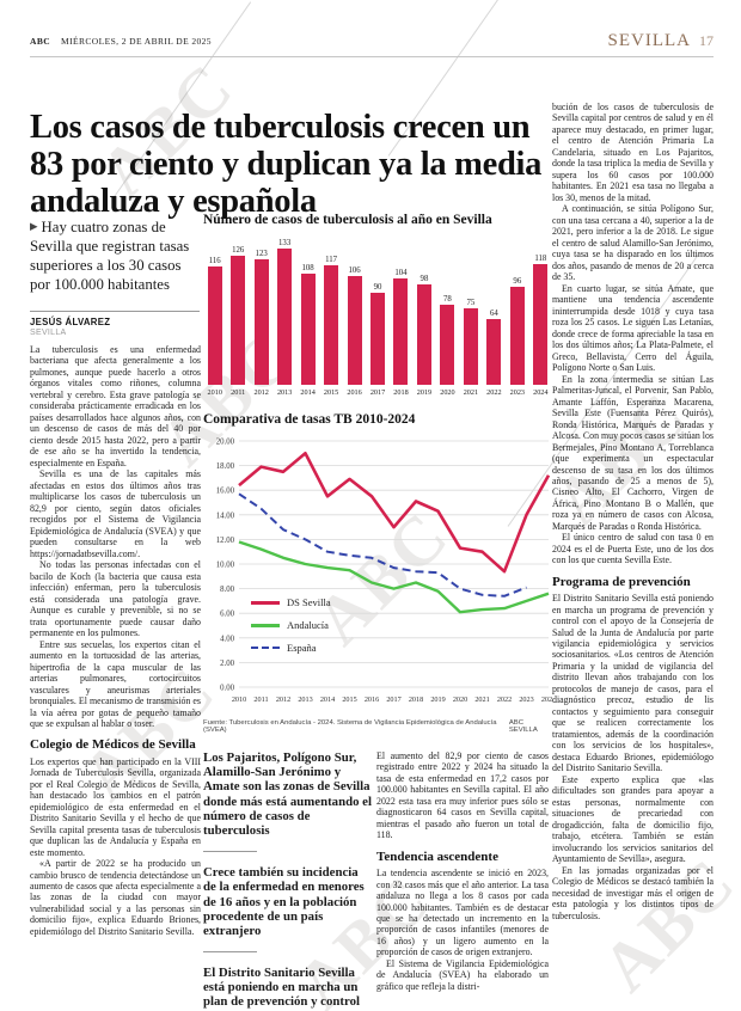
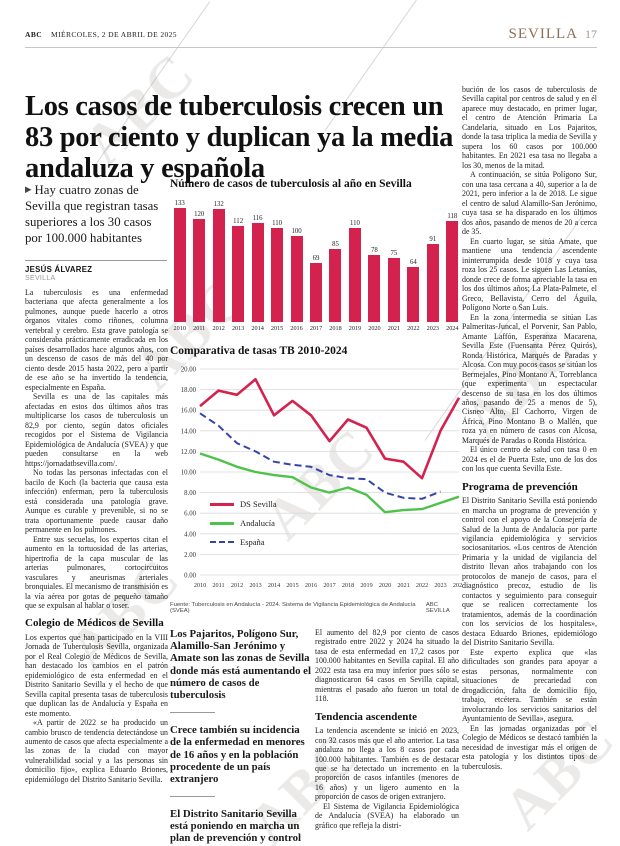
Número de casos de tuberculosis al año en Sevilla/2010: 116 -> 133
Número de casos de tuberculosis al año en Sevilla/2011: 126 -> 120
Número de casos de tuberculosis al año en Sevilla/2012: 123 -> 132
Número de casos de tuberculosis al año en Sevilla/2013: 133 -> 112
Número de casos de tuberculosis al año en Sevilla/2014: 108 -> 116
Número de casos de tuberculosis al año en Sevilla/2015: 117 -> 110
Número de casos de tuberculosis al año en Sevilla/2016: 106 -> 100
Número de casos de tuberculosis al año en Sevilla/2017: 90 -> 69
Número de casos de tuberculosis al año en Sevilla/2018: 104 -> 85
Número de casos de tuberculosis al año en Sevilla/2019: 98 -> 110
Número de casos de tuberculosis al año en Sevilla/2023: 96 -> 91
